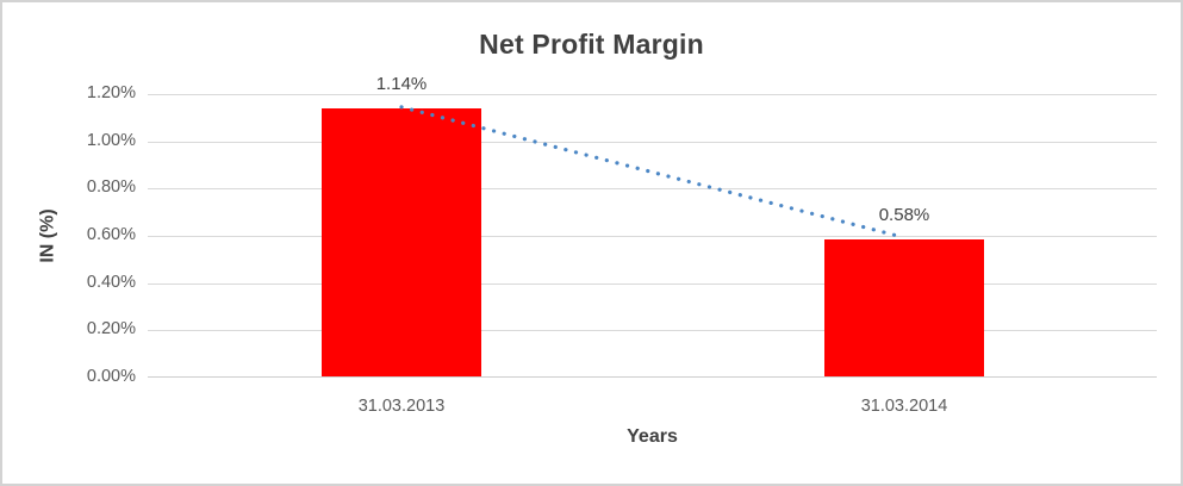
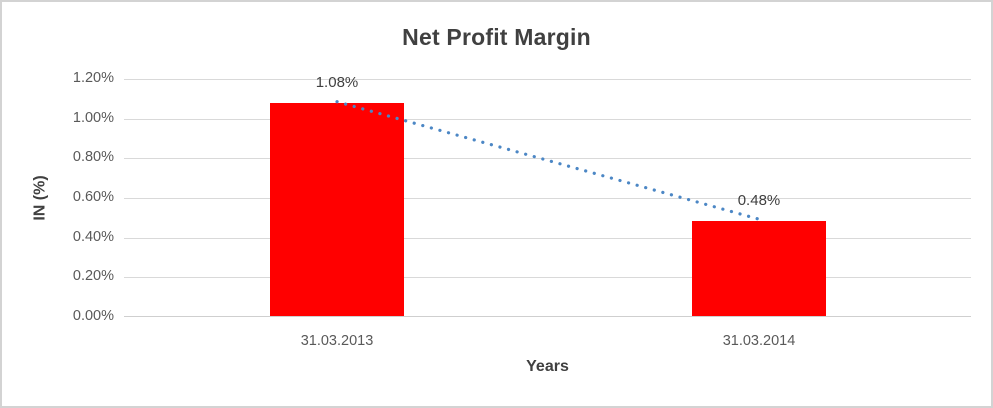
31.03.2013: 1.14% -> 1.08%
31.03.2014: 0.58% -> 0.48%
